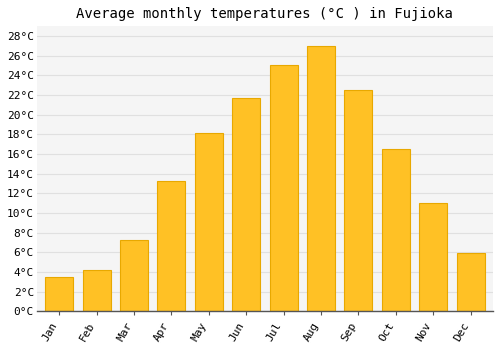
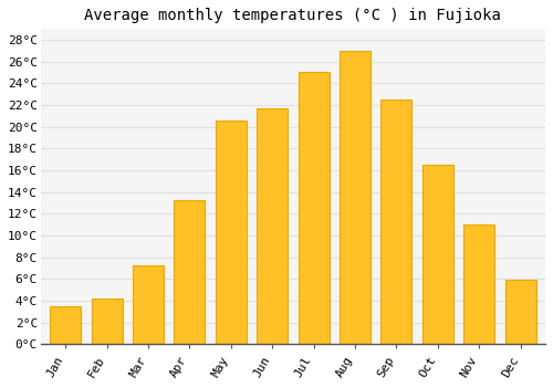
May: 18.1°C -> 20.6°C
